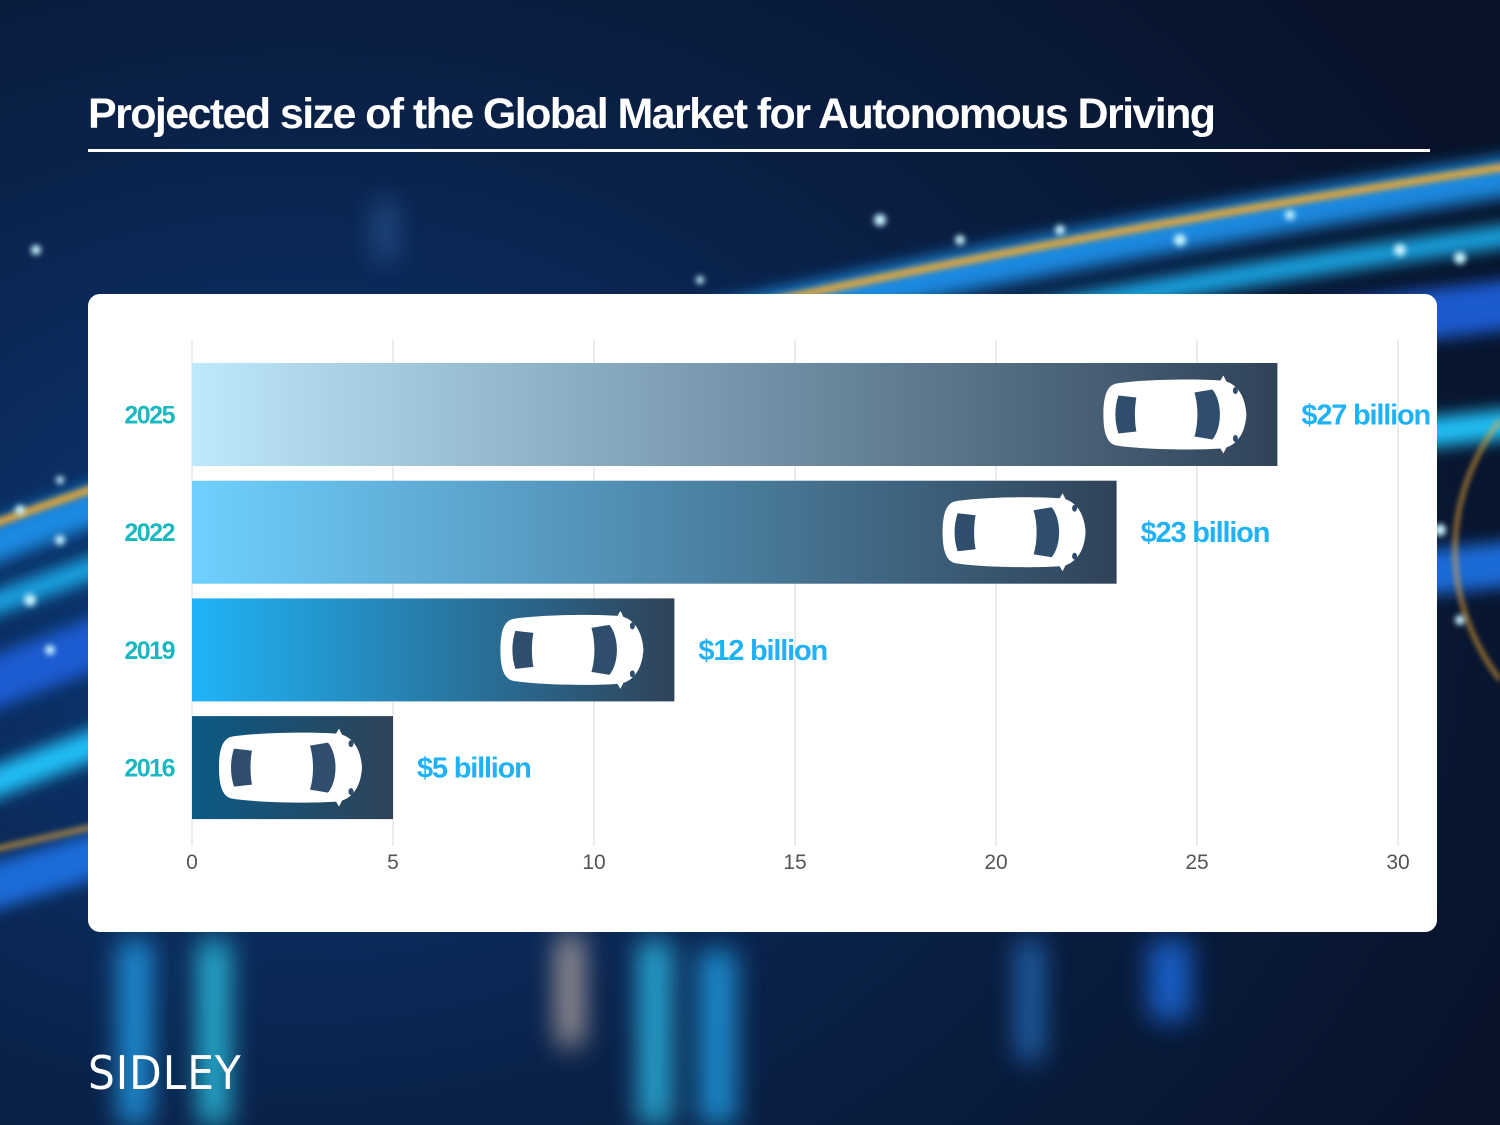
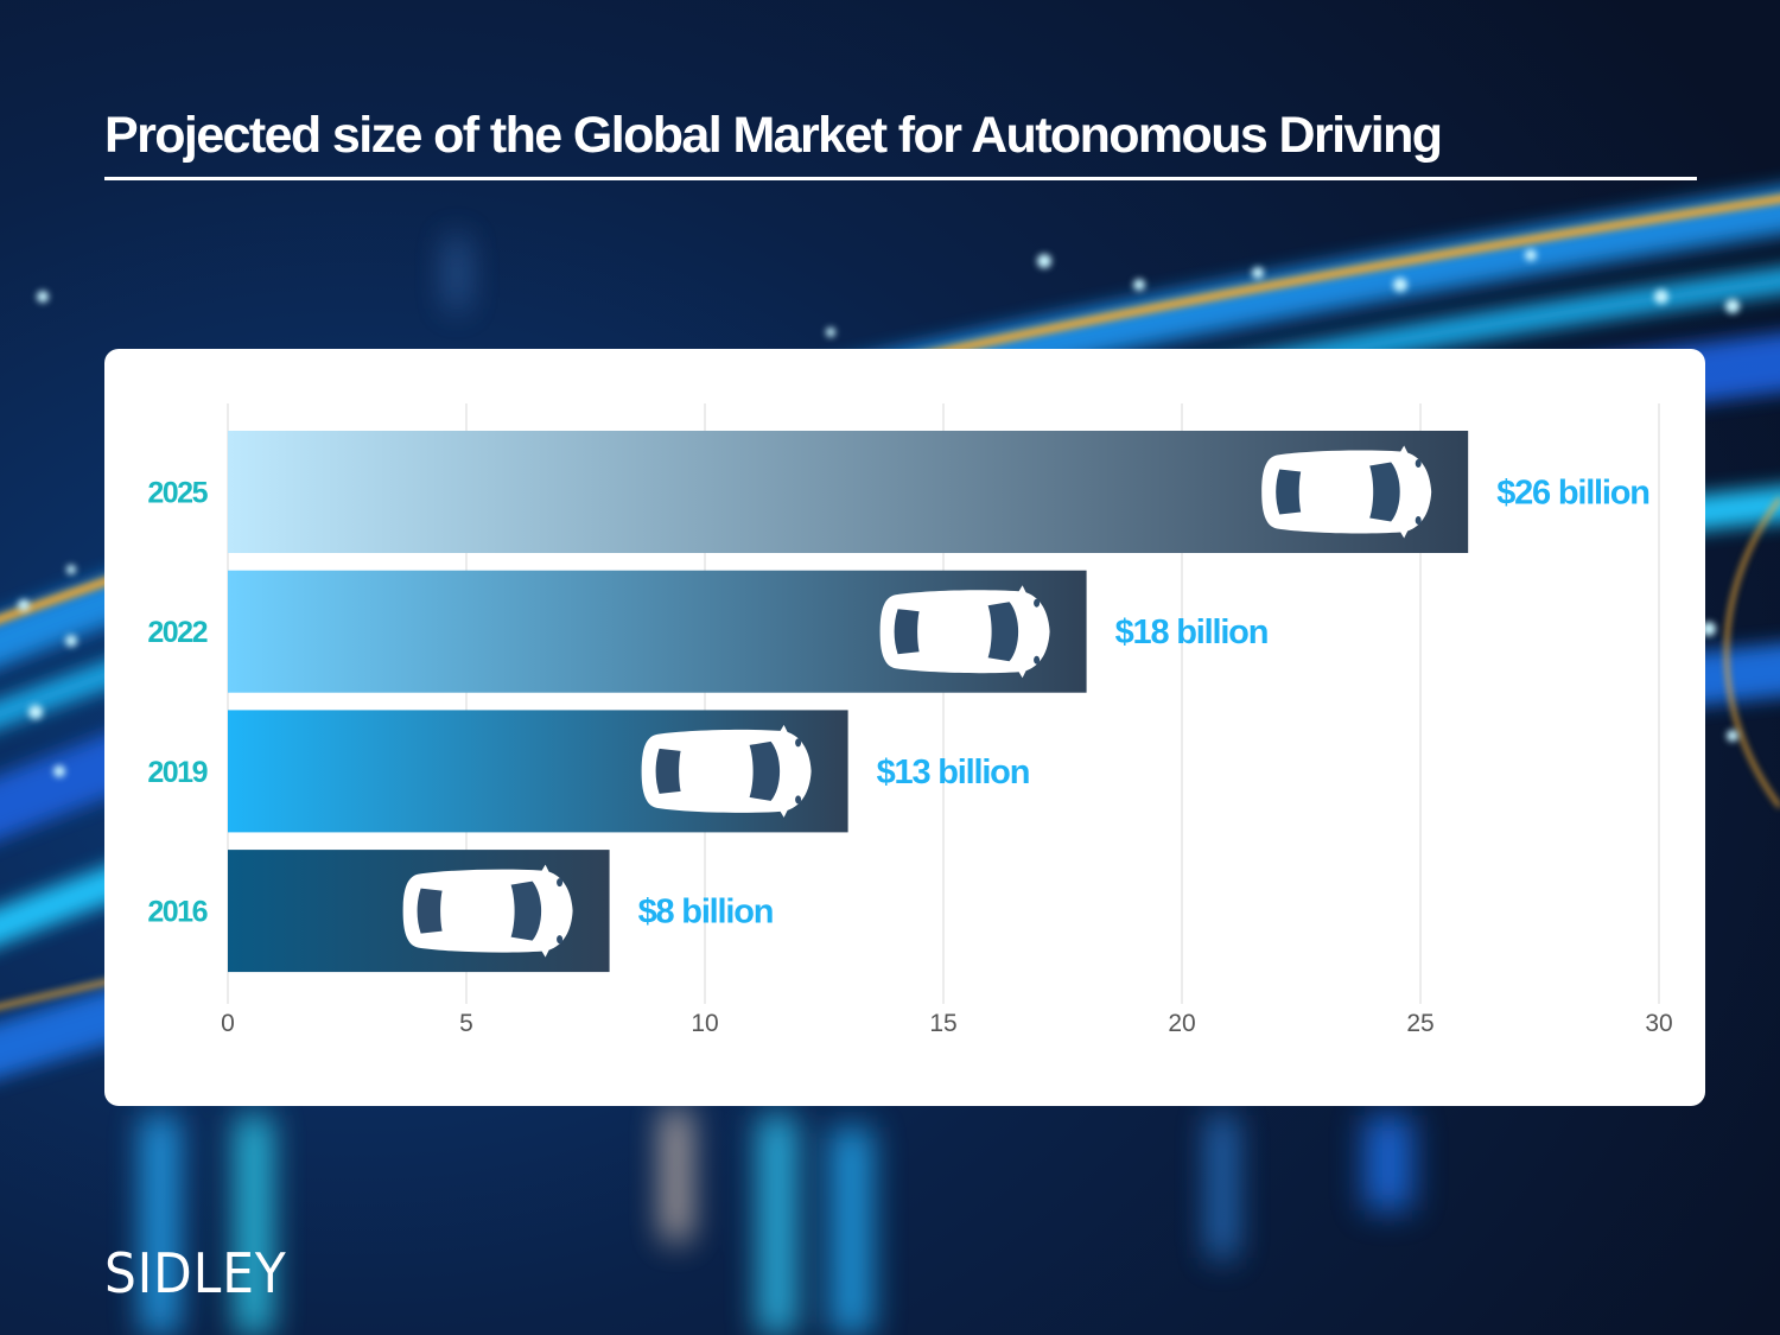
2025: $27 -> $26
2022: $23 -> $18
2019: $12 -> $13
2016: $5 -> $8
